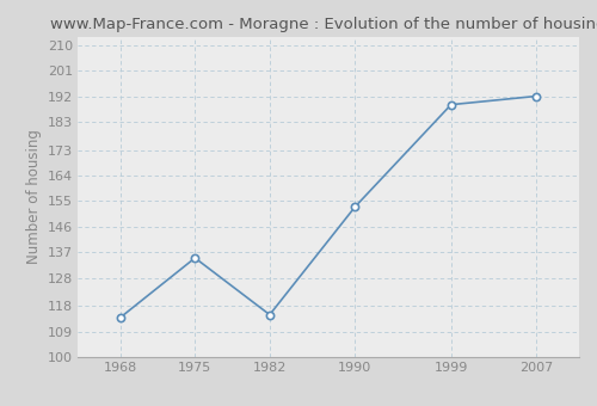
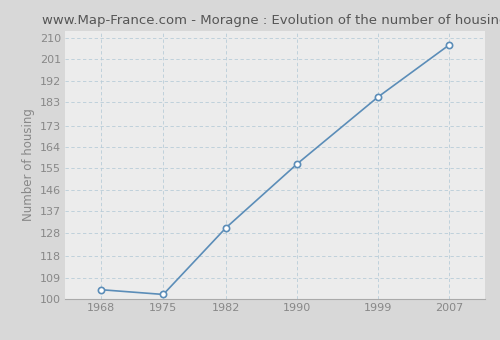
1968: 114 -> 104
1975: 135 -> 102
1982: 115 -> 130
1990: 153 -> 157
1999: 189 -> 185
2007: 192 -> 207
